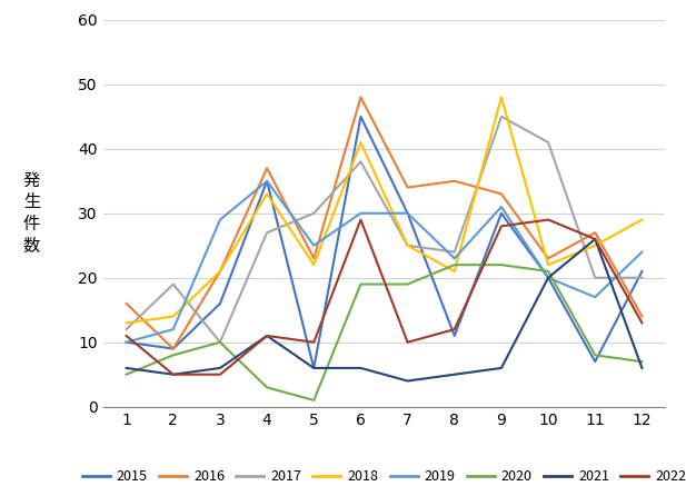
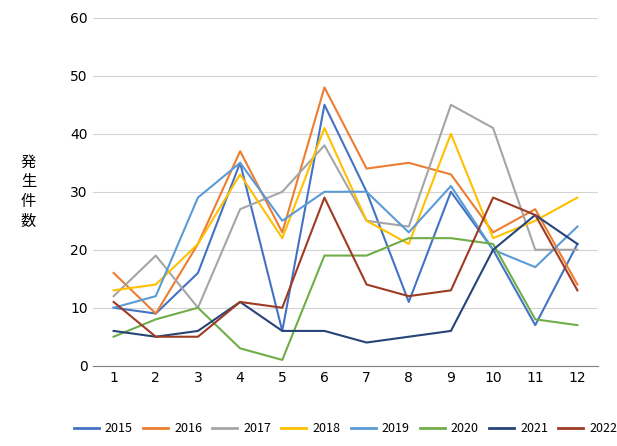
2022/7: 10 -> 14
2018/9: 48 -> 40
2022/9: 28 -> 13
2021/12: 6 -> 21
